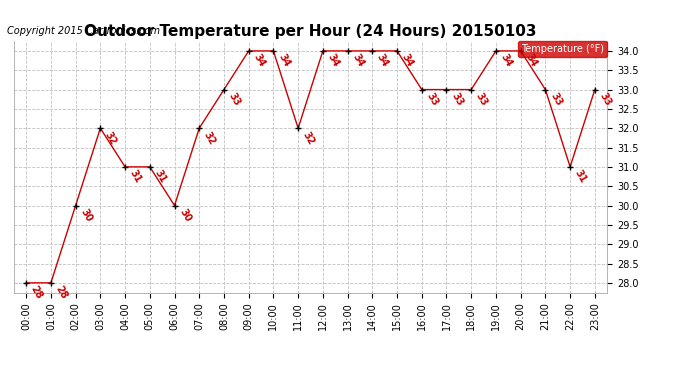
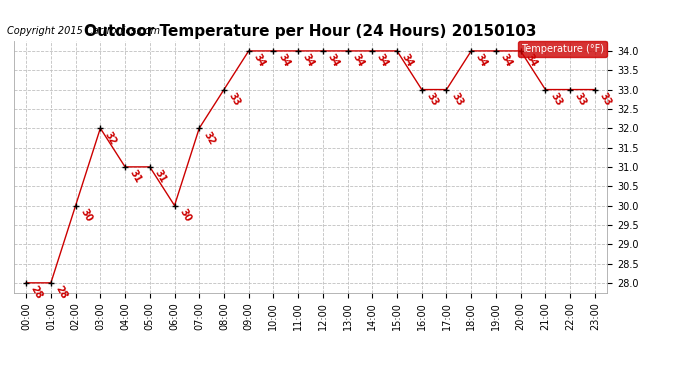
11:00: 32 -> 34
18:00: 33 -> 34
22:00: 31 -> 33
